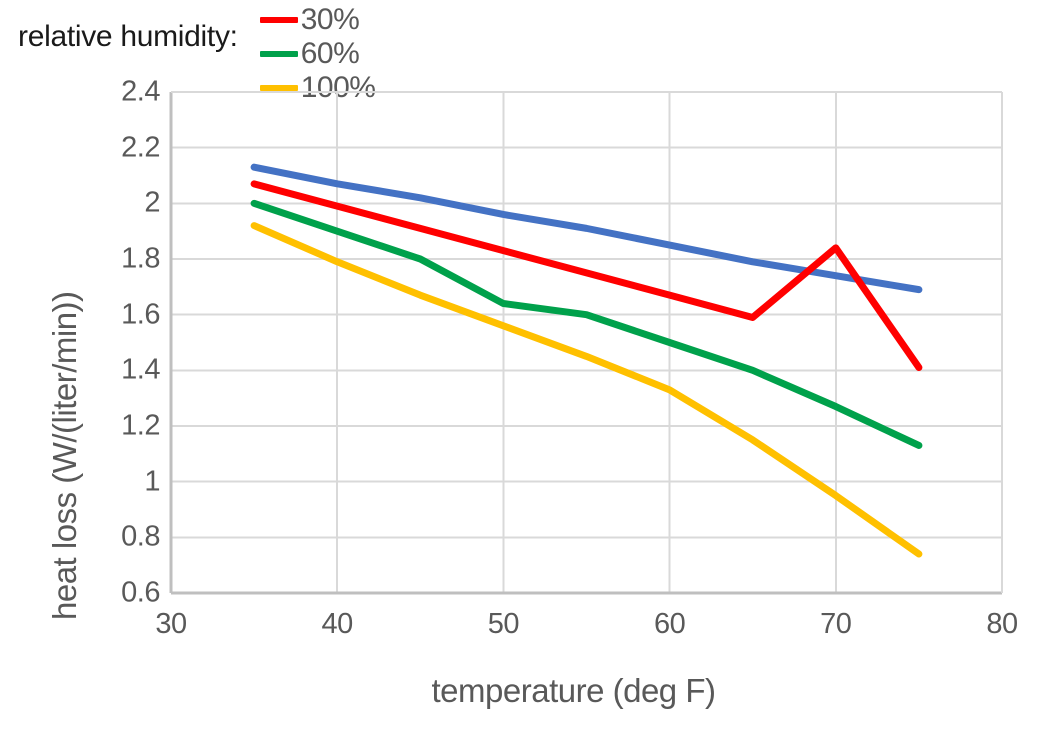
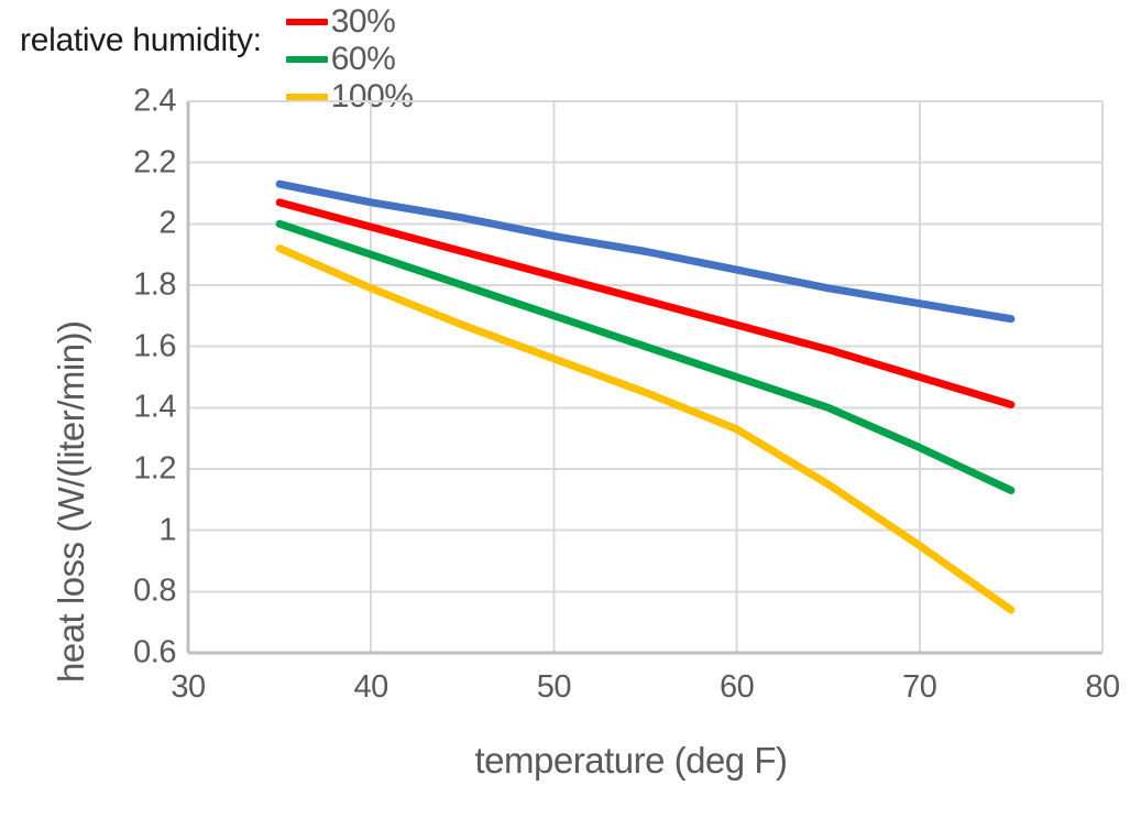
60%/50: 1.64 -> 1.70
30%/70: 1.84 -> 1.50
